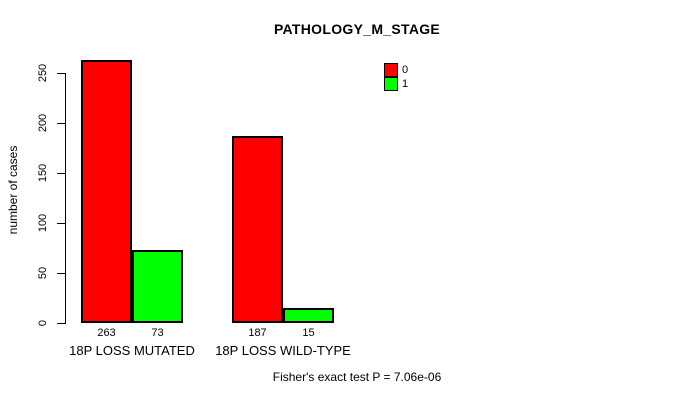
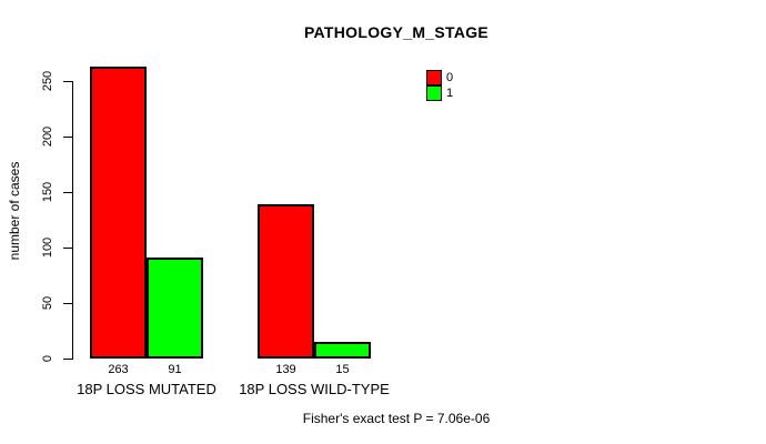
1/18P LOSS MUTATED: 73 -> 91
0/18P LOSS WILD-TYPE: 187 -> 139
